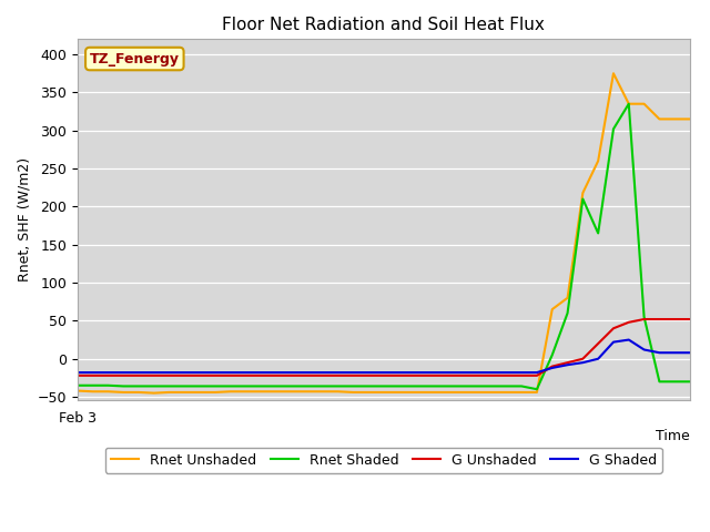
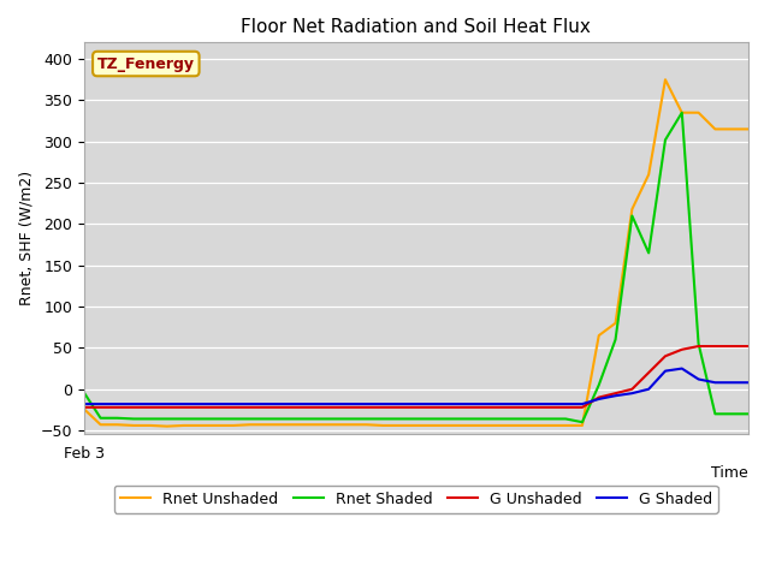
Rnet Unshaded/Feb 3: -42 -> -24
Rnet Shaded/Feb 3: -35 -> -4
